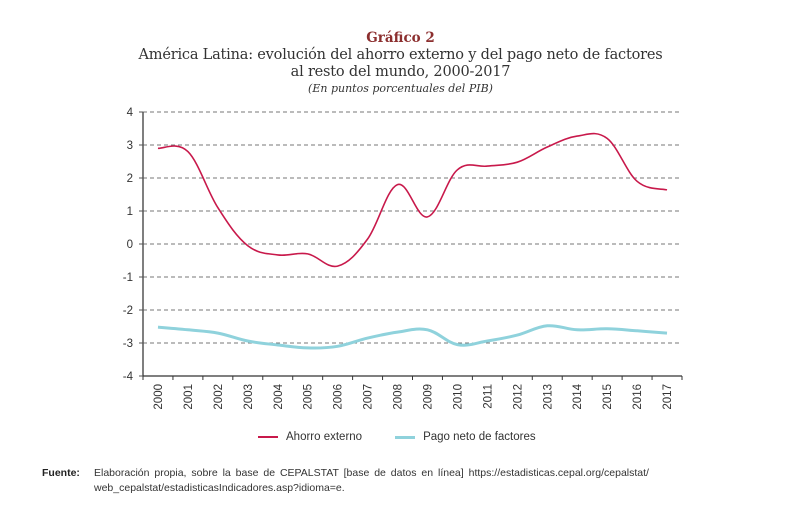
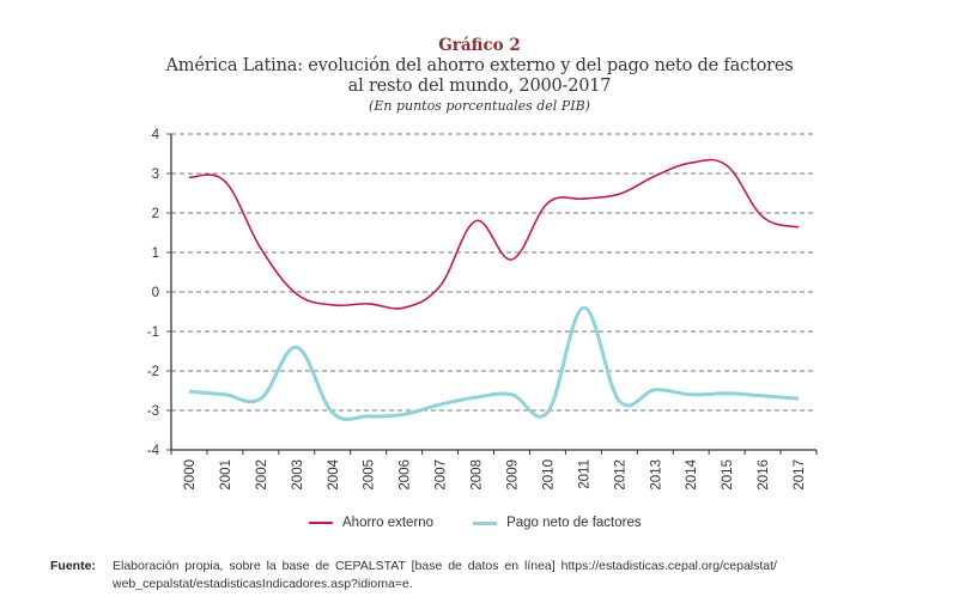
Pago neto de factores/2003: -2.9 -> -1.4
Ahorro externo/2006: -0.7 -> -0.4
Pago neto de factores/2011: -2.9 -> -0.4
